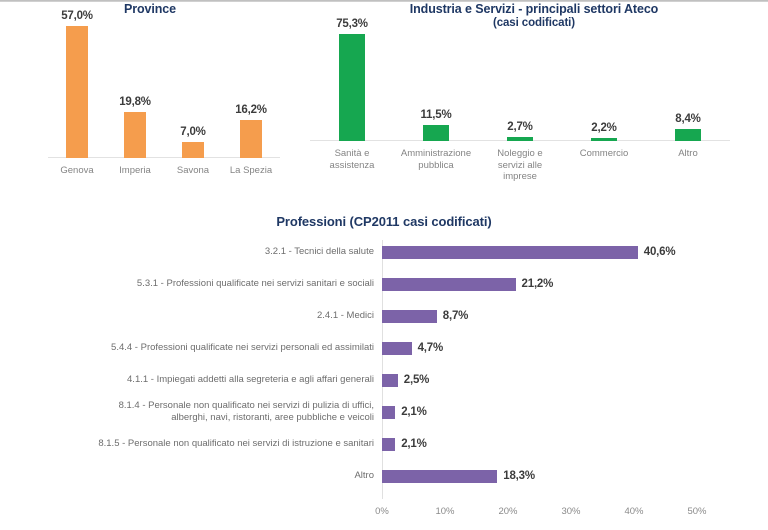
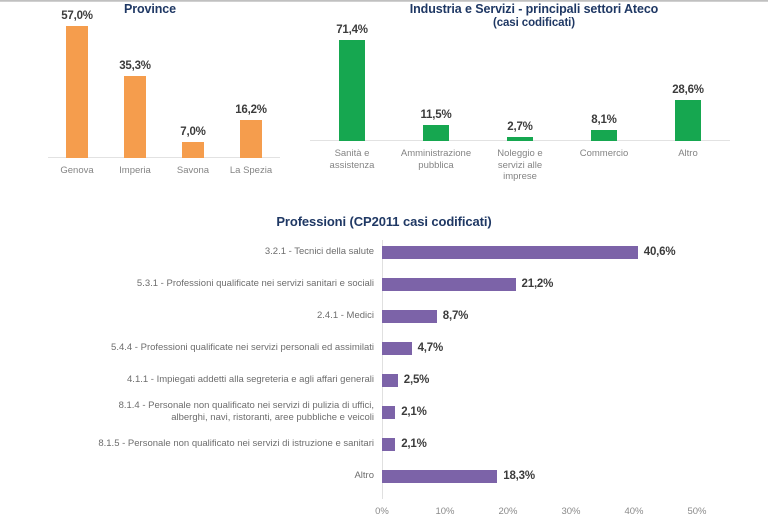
Province/Imperia: 19,8% -> 35,3%
Industria e Servizi - principali settori Ateco/Sanità e assistenza: 75,3% -> 71,4%
Industria e Servizi - principali settori Ateco/Commercio: 2,2% -> 8,1%
Industria e Servizi - principali settori Ateco/Altro: 8,4% -> 28,6%
